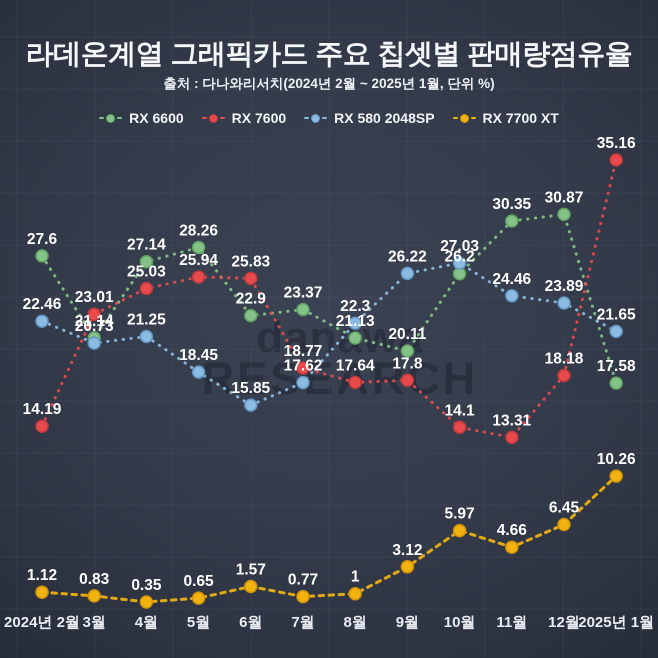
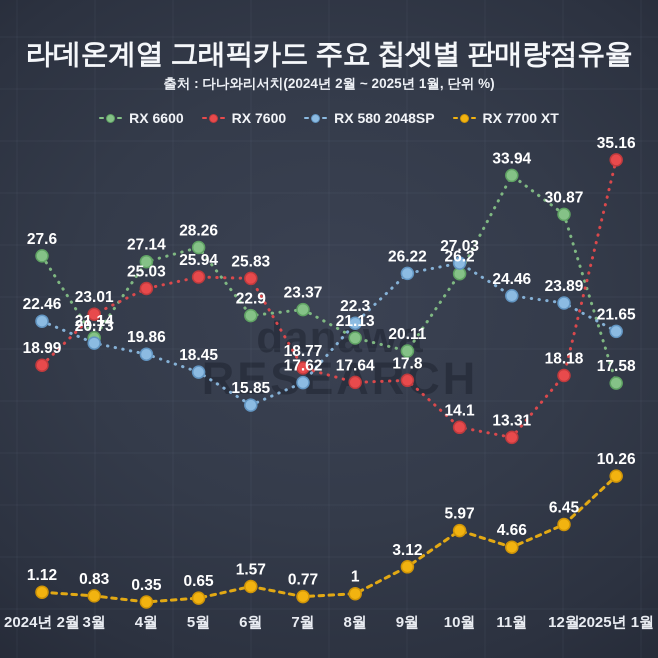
RX 7600/2024년 2월: 14.19 -> 18.99
RX 580 2048SP/4월: 21.25 -> 19.86
RX 6600/11월: 30.35 -> 33.94
